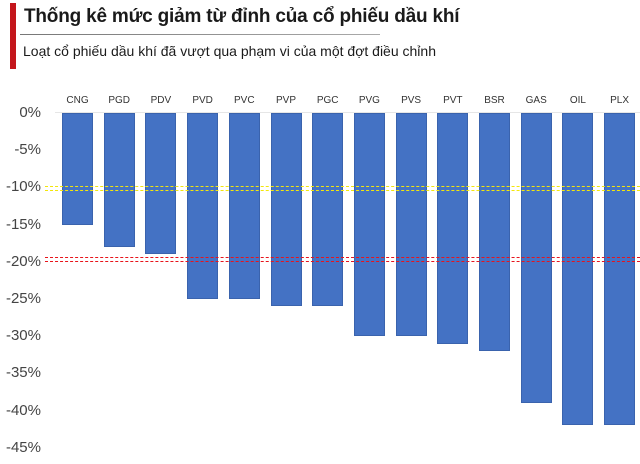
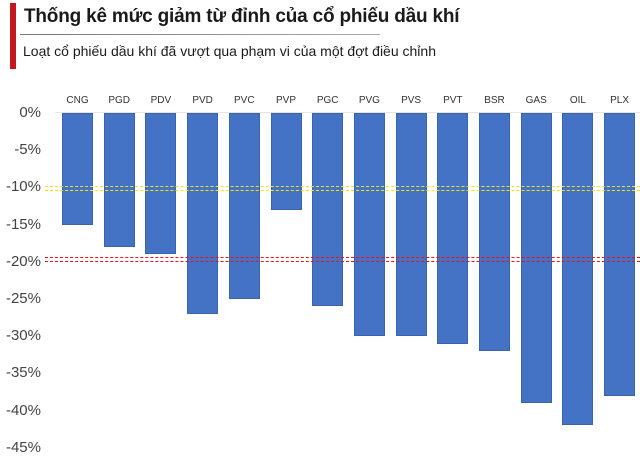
PVD: -25% -> -27%
PVP: -26% -> -13%
PLX: -42% -> -38%
